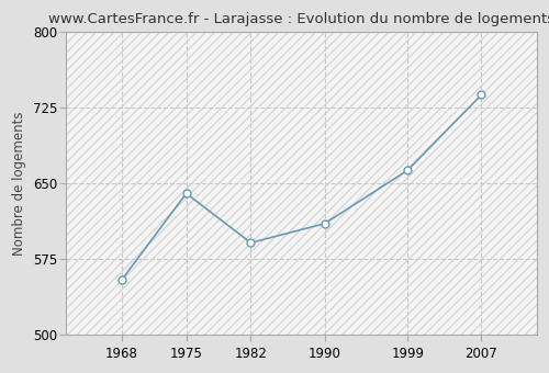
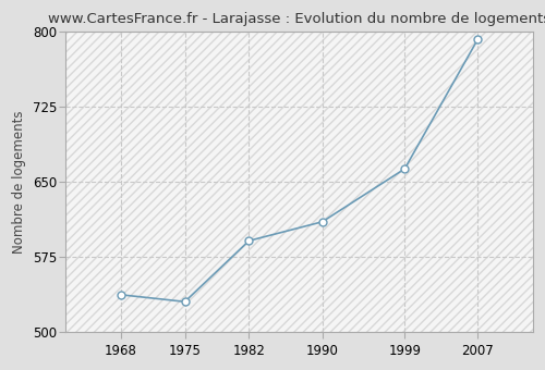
1968: 554 -> 537
1975: 640 -> 530
2007: 738 -> 793
